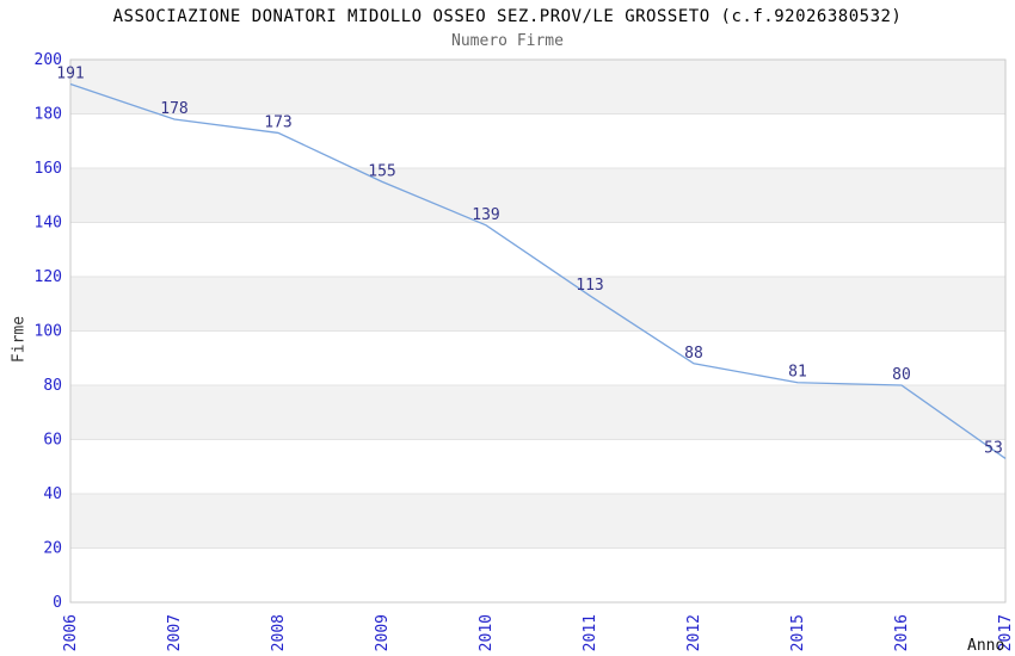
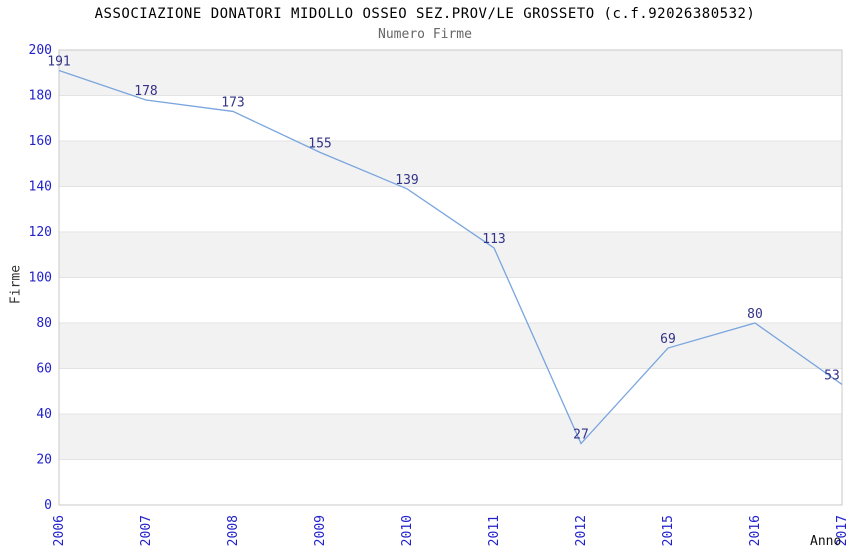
2012: 88 -> 27
2015: 81 -> 69
